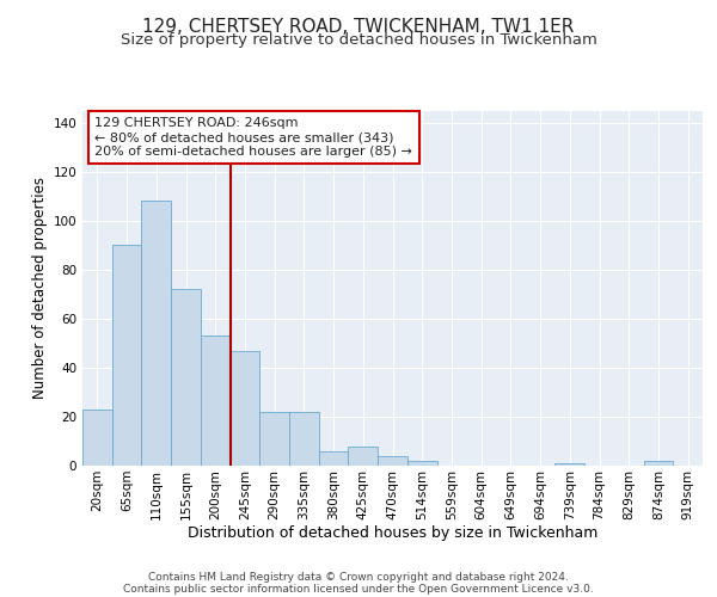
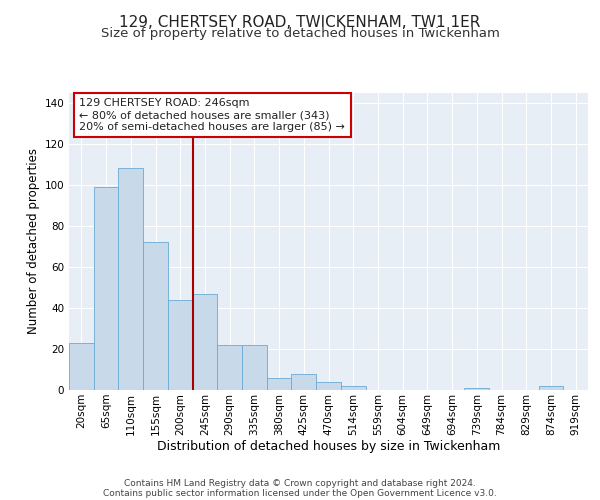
65sqm: 90 -> 99
200sqm: 53 -> 44
